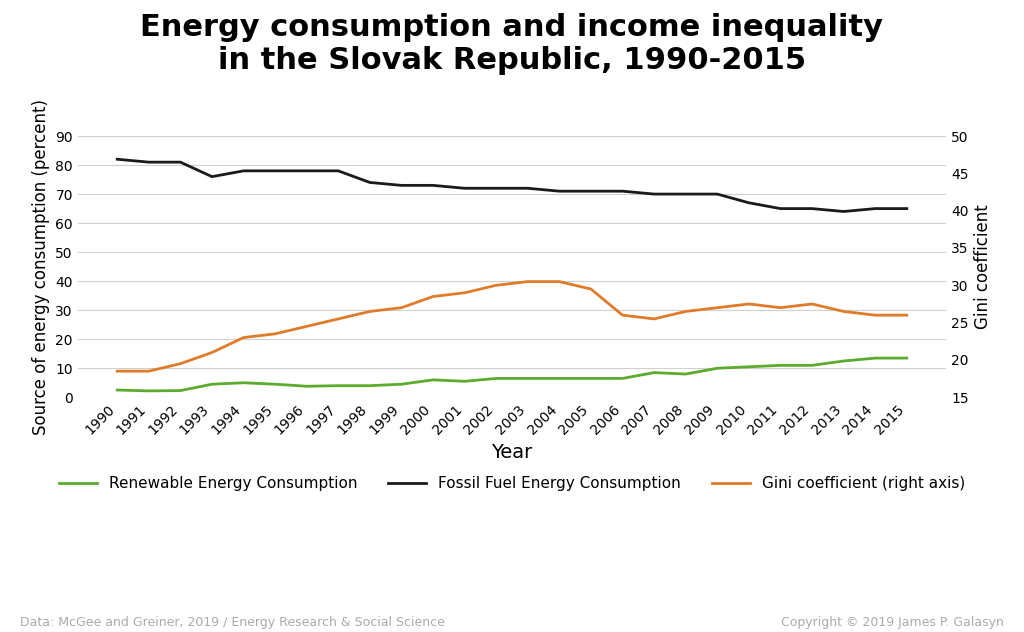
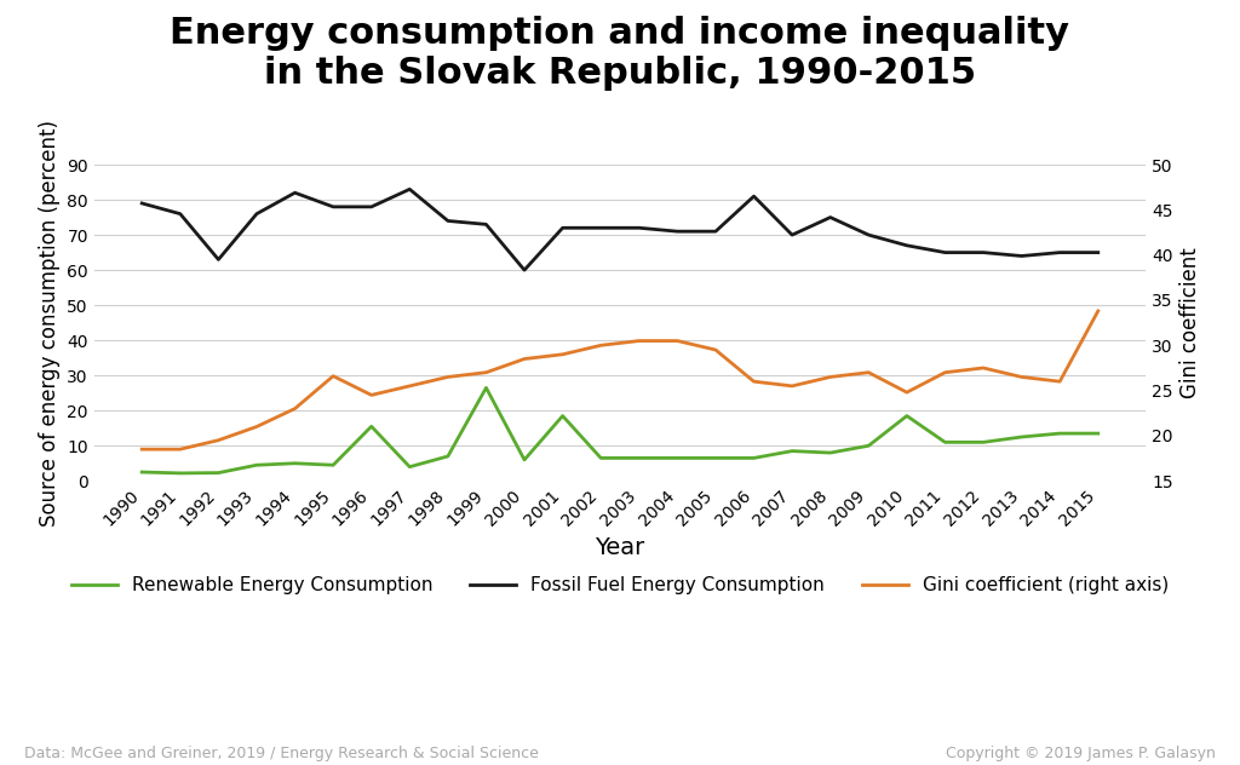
Fossil Fuel Energy Consumption/1990: 82 -> 79
Fossil Fuel Energy Consumption/1991: 81 -> 76
Fossil Fuel Energy Consumption/1992: 81 -> 63
Fossil Fuel Energy Consumption/1994: 78 -> 82
Gini coefficient (right axis)/1995: 23.5 -> 26.6
Renewable Energy Consumption/1996: 3.8 -> 15.5
Fossil Fuel Energy Consumption/1997: 78 -> 83
Renewable Energy Consumption/1998: 4.0 -> 7.0
Renewable Energy Consumption/1999: 4.5 -> 26.5
Fossil Fuel Energy Consumption/2000: 73 -> 60
Renewable Energy Consumption/2001: 5.5 -> 18.5
Fossil Fuel Energy Consumption/2006: 71 -> 81
Fossil Fuel Energy Consumption/2008: 70 -> 75
Renewable Energy Consumption/2010: 10.5 -> 18.5
Gini coefficient (right axis)/2010: 27.5 -> 24.8
Gini coefficient (right axis)/2015: 26.0 -> 33.8
